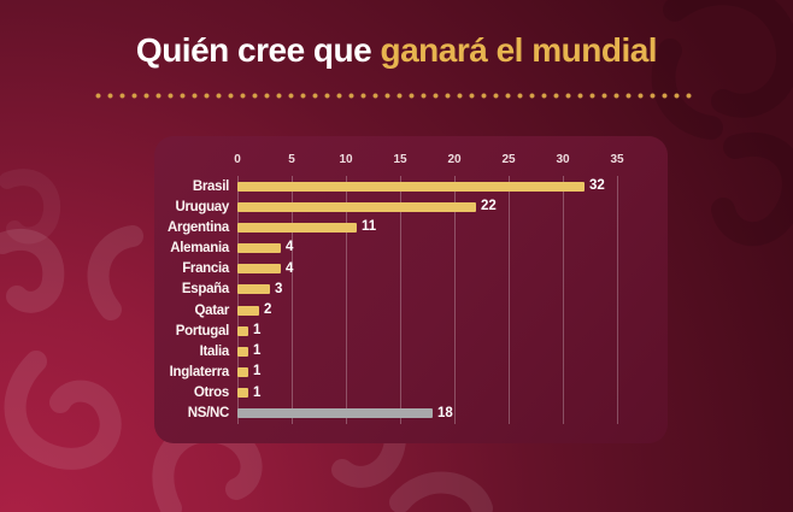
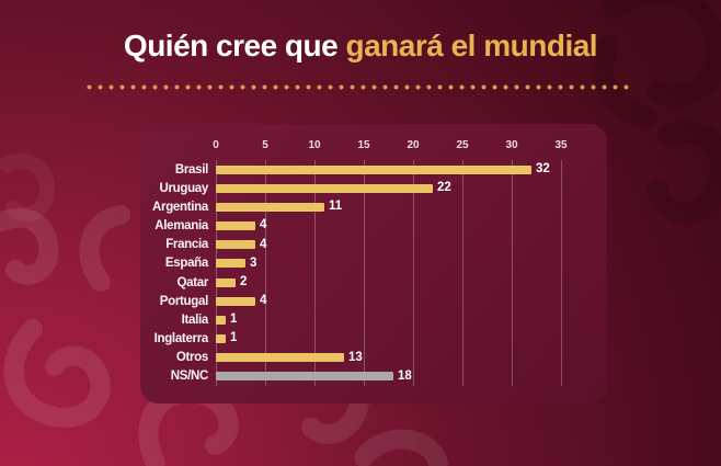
Portugal: 1 -> 4
Otros: 1 -> 13
